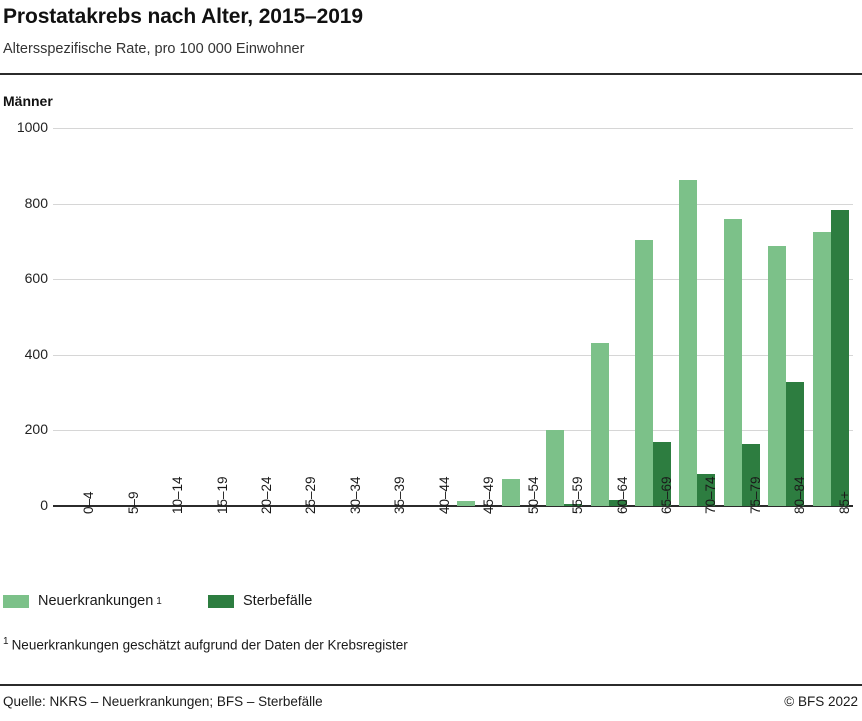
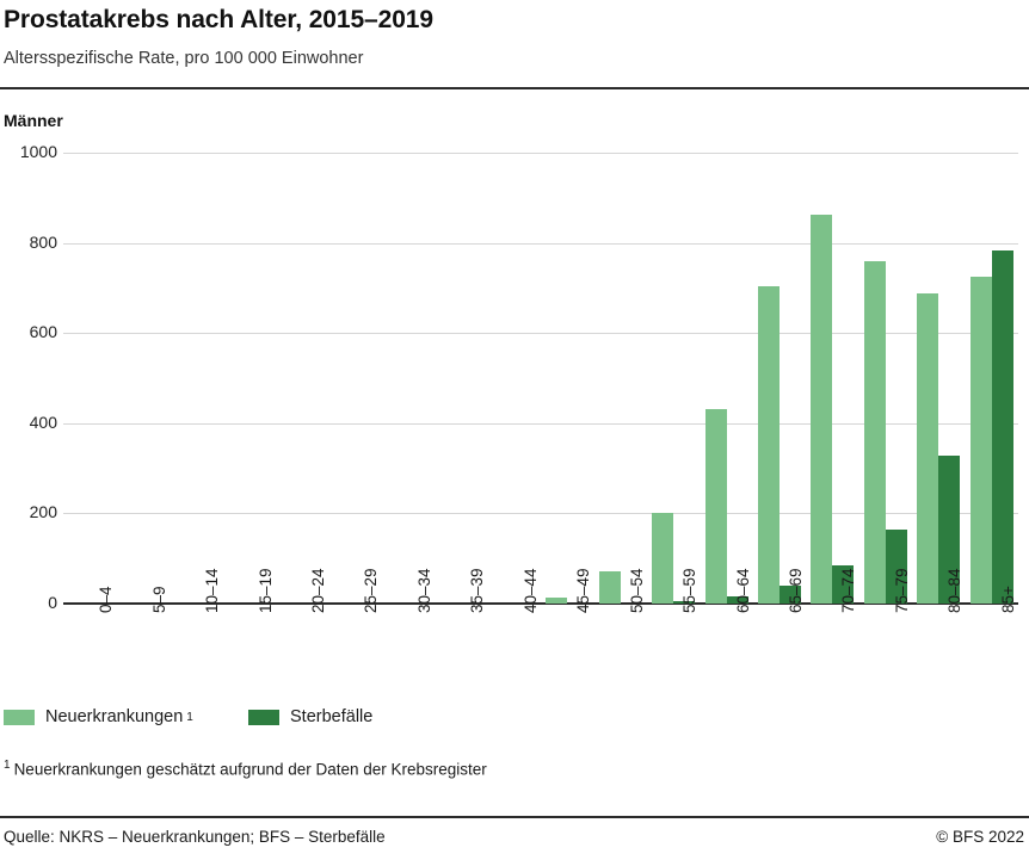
Sterbefälle/65–69: 170 -> 40
